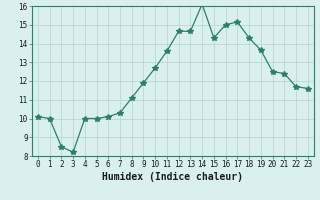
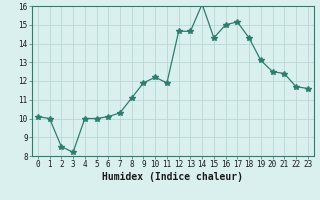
10: 12.7 -> 12.2
11: 13.6 -> 11.9
19: 13.7 -> 13.1
